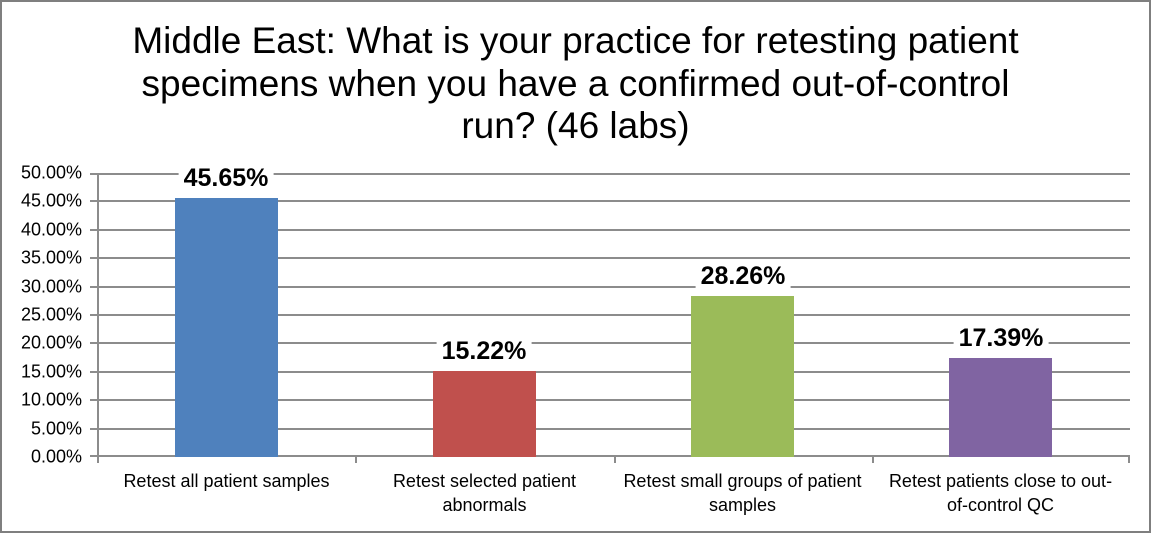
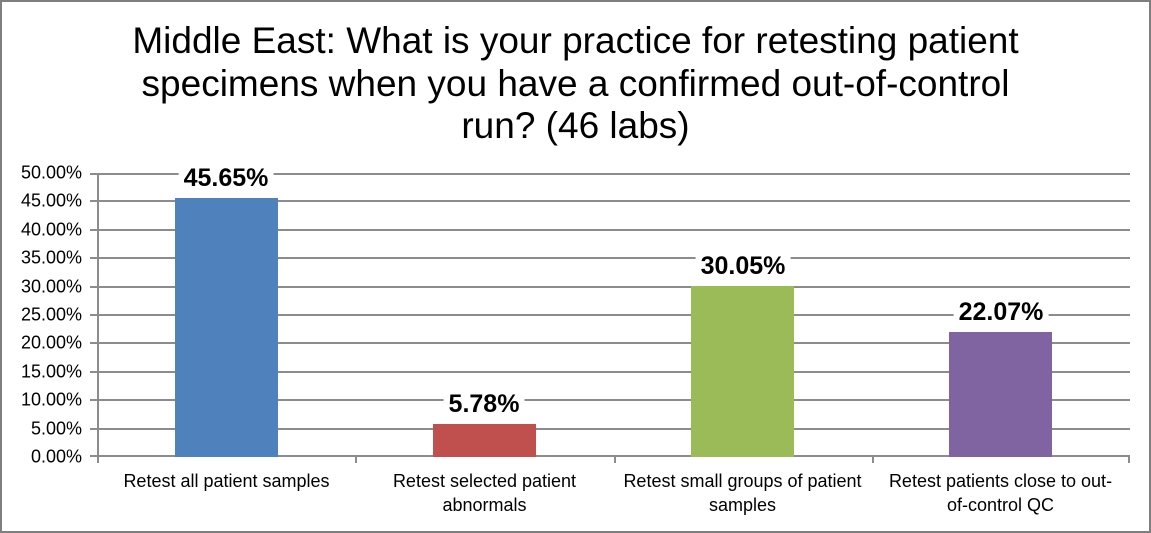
Retest selected patient abnormals: 15.22% -> 5.78%
Retest small groups of patient samples: 28.26% -> 30.05%
Retest patients close to out-of-control QC: 17.39% -> 22.07%
